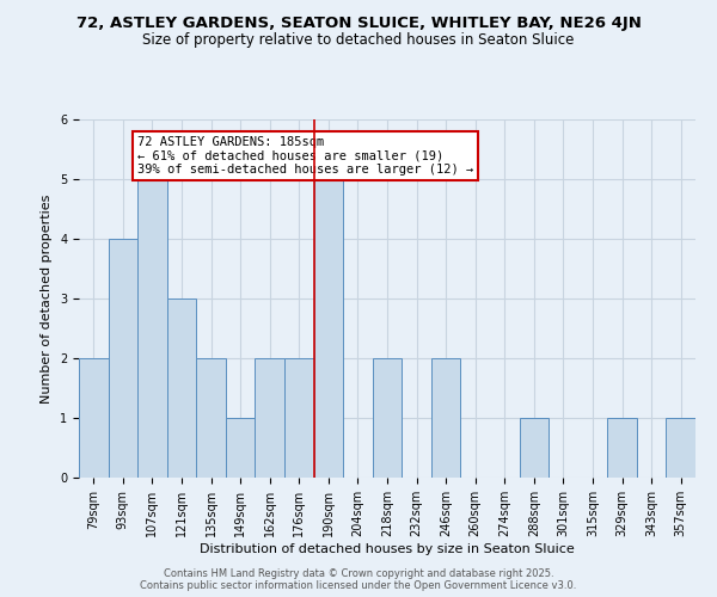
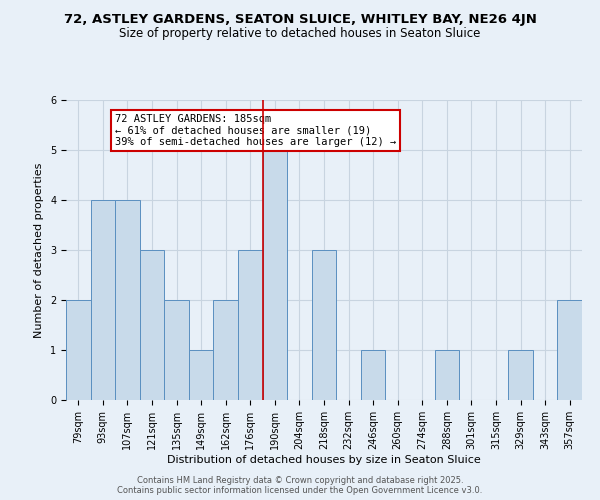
107sqm: 5 -> 4
176sqm: 2 -> 3
218sqm: 2 -> 3
246sqm: 2 -> 1
357sqm: 1 -> 2
